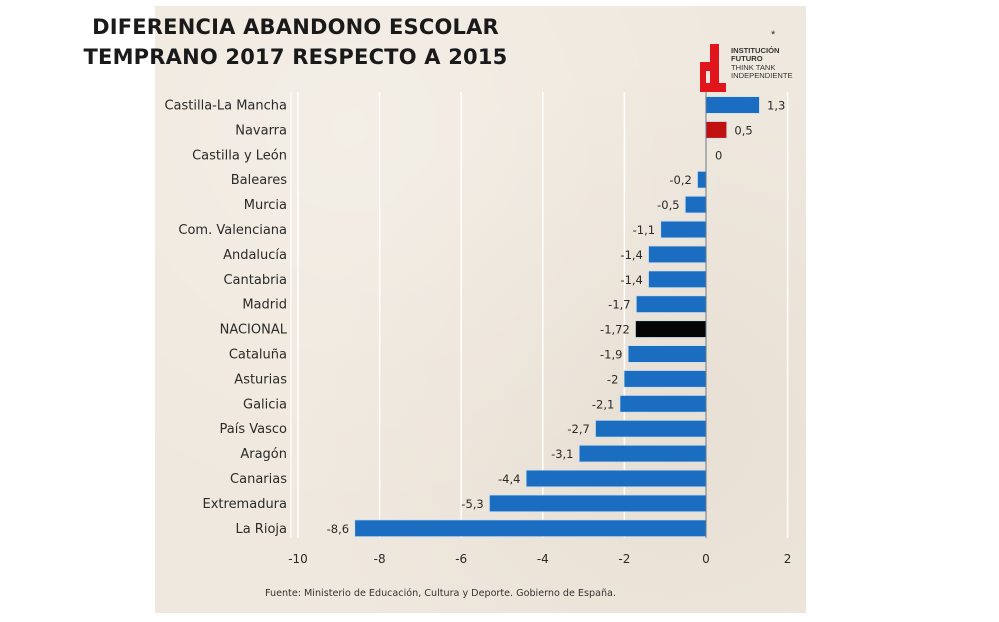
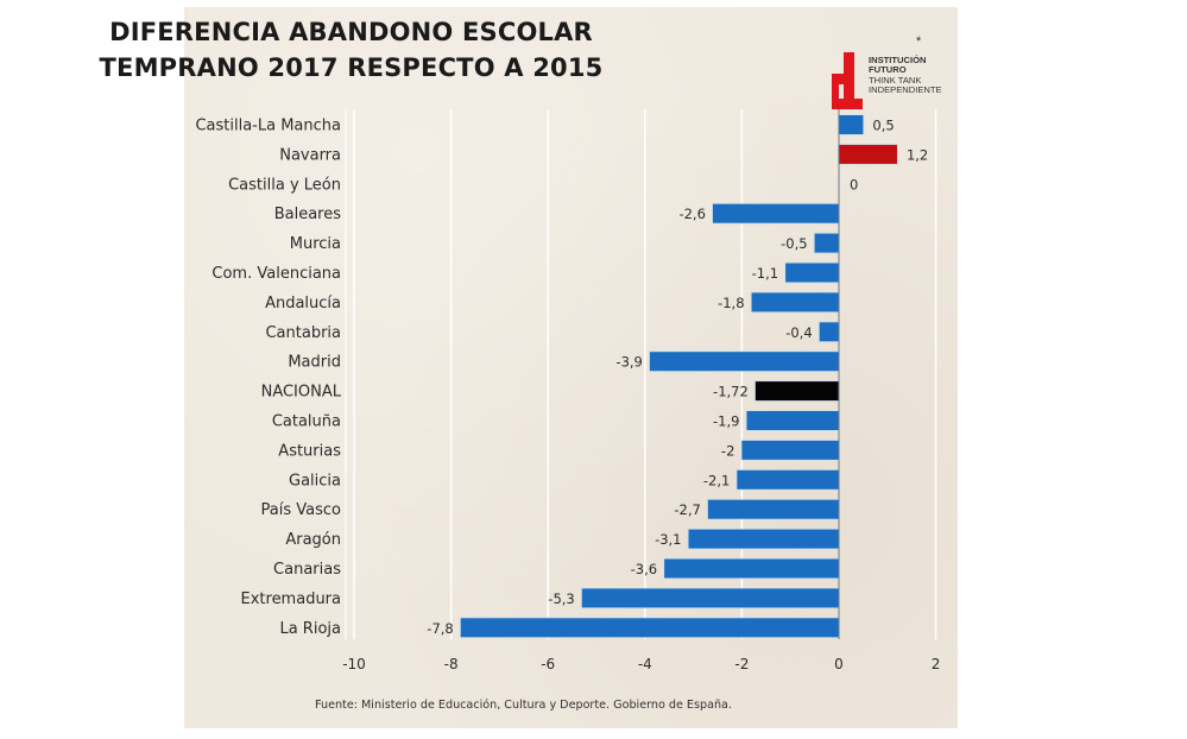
Castilla-La Mancha: 1,3 -> 0,5
Navarra: 0,5 -> 1,2
Baleares: -0,2 -> -2,6
Andalucía: -1,4 -> -1,8
Cantabria: -1,4 -> -0,4
Madrid: -1,7 -> -3,9
Canarias: -4,4 -> -3,6
La Rioja: -8,6 -> -7,8
